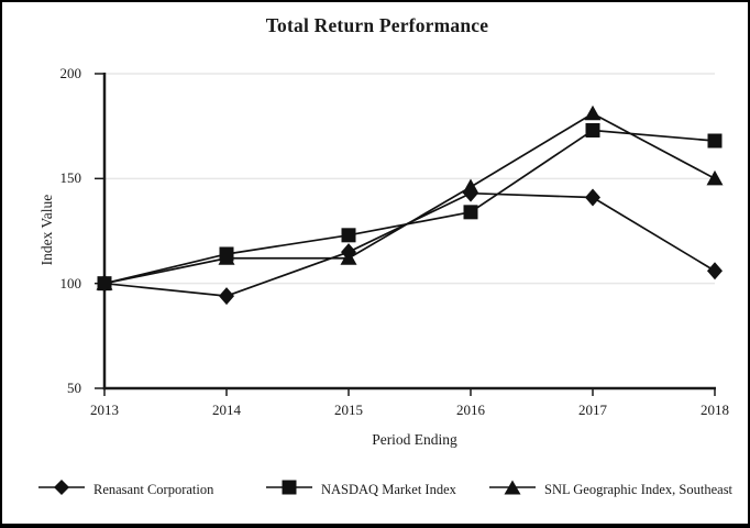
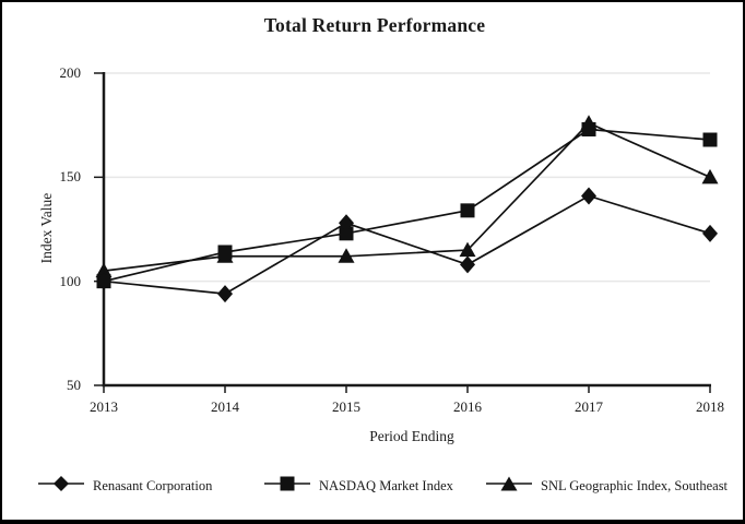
SNL Geographic Index, Southeast/2013: 100 -> 105
Renasant Corporation/2015: 115 -> 128
Renasant Corporation/2016: 143 -> 108
SNL Geographic Index, Southeast/2016: 146 -> 115
SNL Geographic Index, Southeast/2017: 181 -> 176
Renasant Corporation/2018: 106 -> 123
